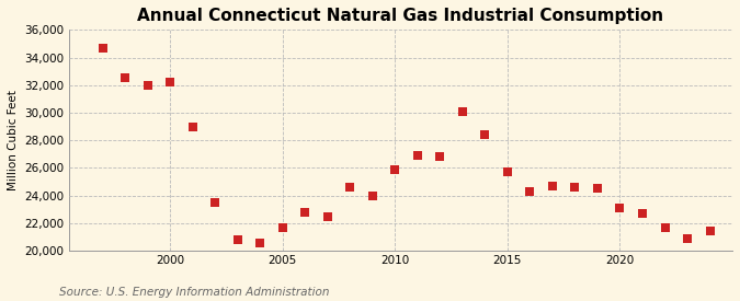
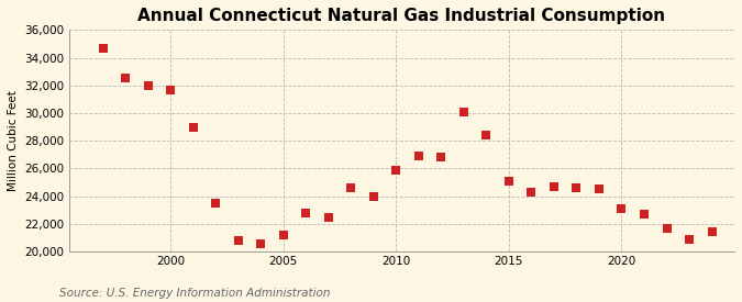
2000: 32,200 -> 31,700
2005: 21,700 -> 21,200
2015: 25,700 -> 25,100
